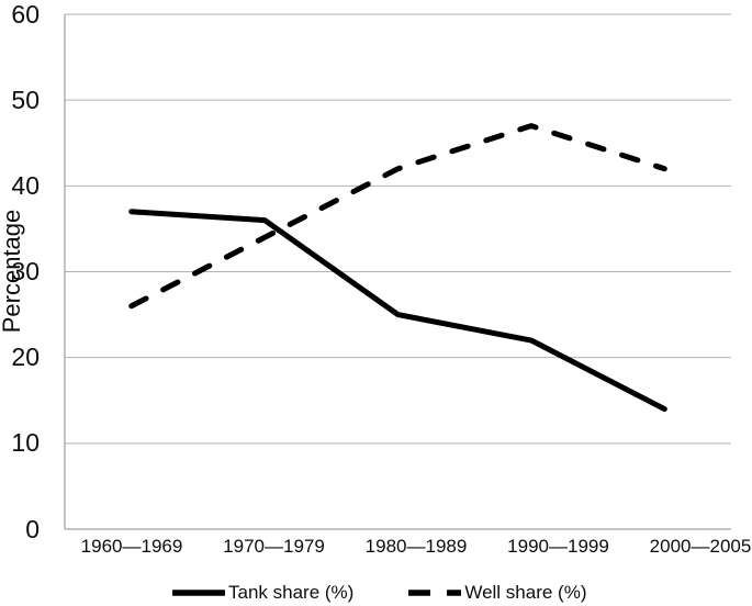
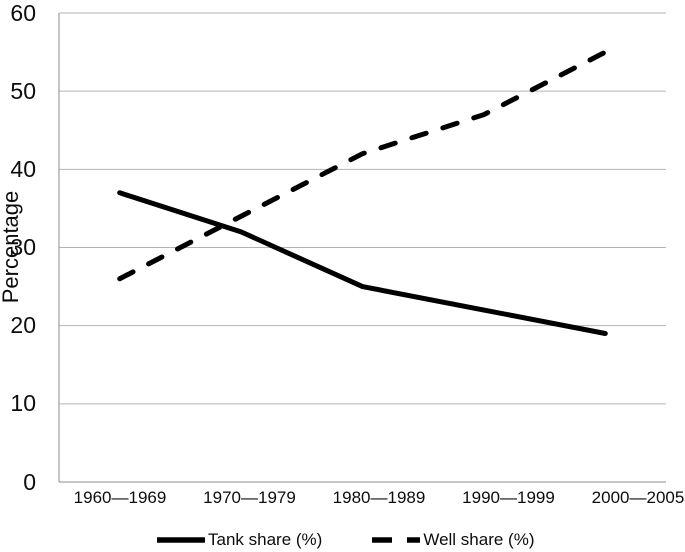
Tank share (%)/1970—1979: 36 -> 32
Tank share (%)/2000—2005: 14 -> 19
Well share (%)/2000—2005: 42 -> 55
